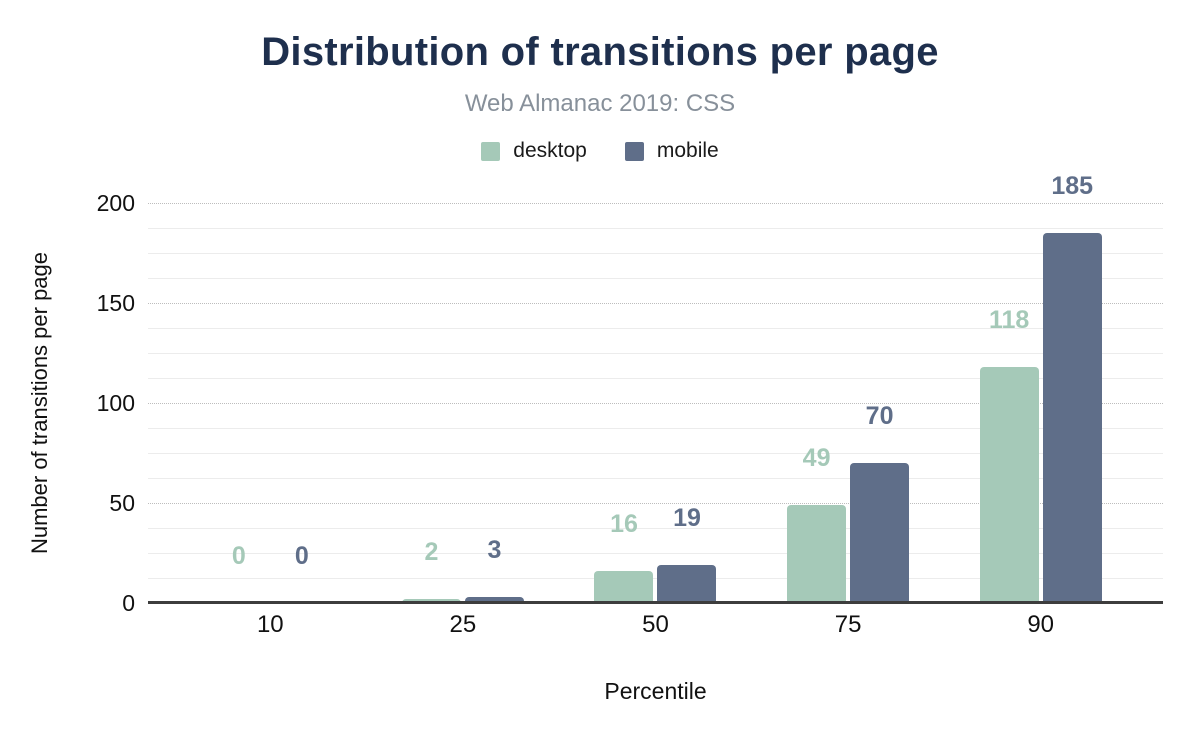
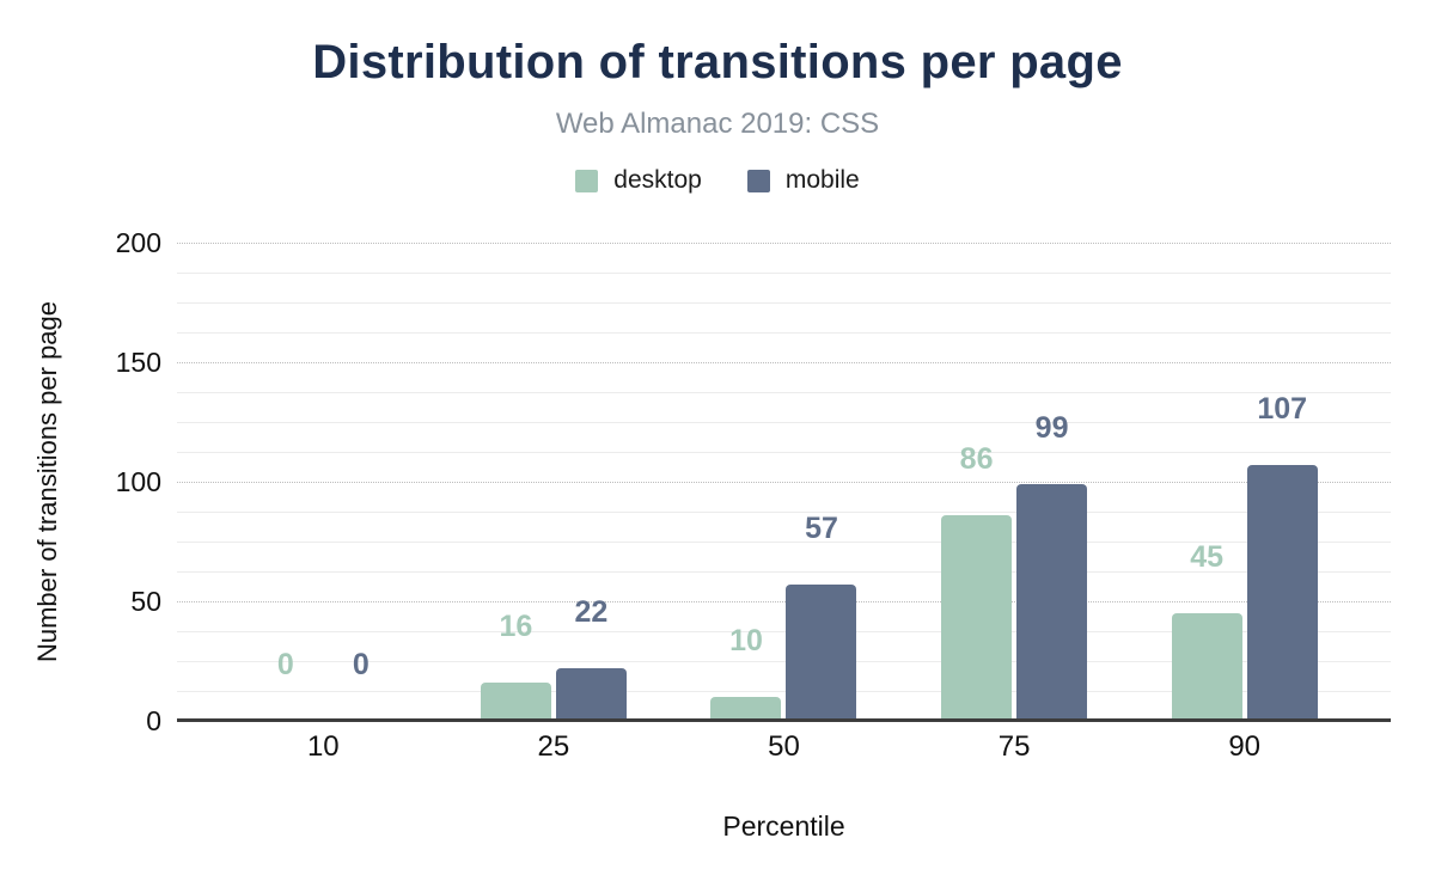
desktop/25: 2 -> 16
mobile/25: 3 -> 22
desktop/50: 16 -> 10
mobile/50: 19 -> 57
desktop/75: 49 -> 86
mobile/75: 70 -> 99
desktop/90: 118 -> 45
mobile/90: 185 -> 107
